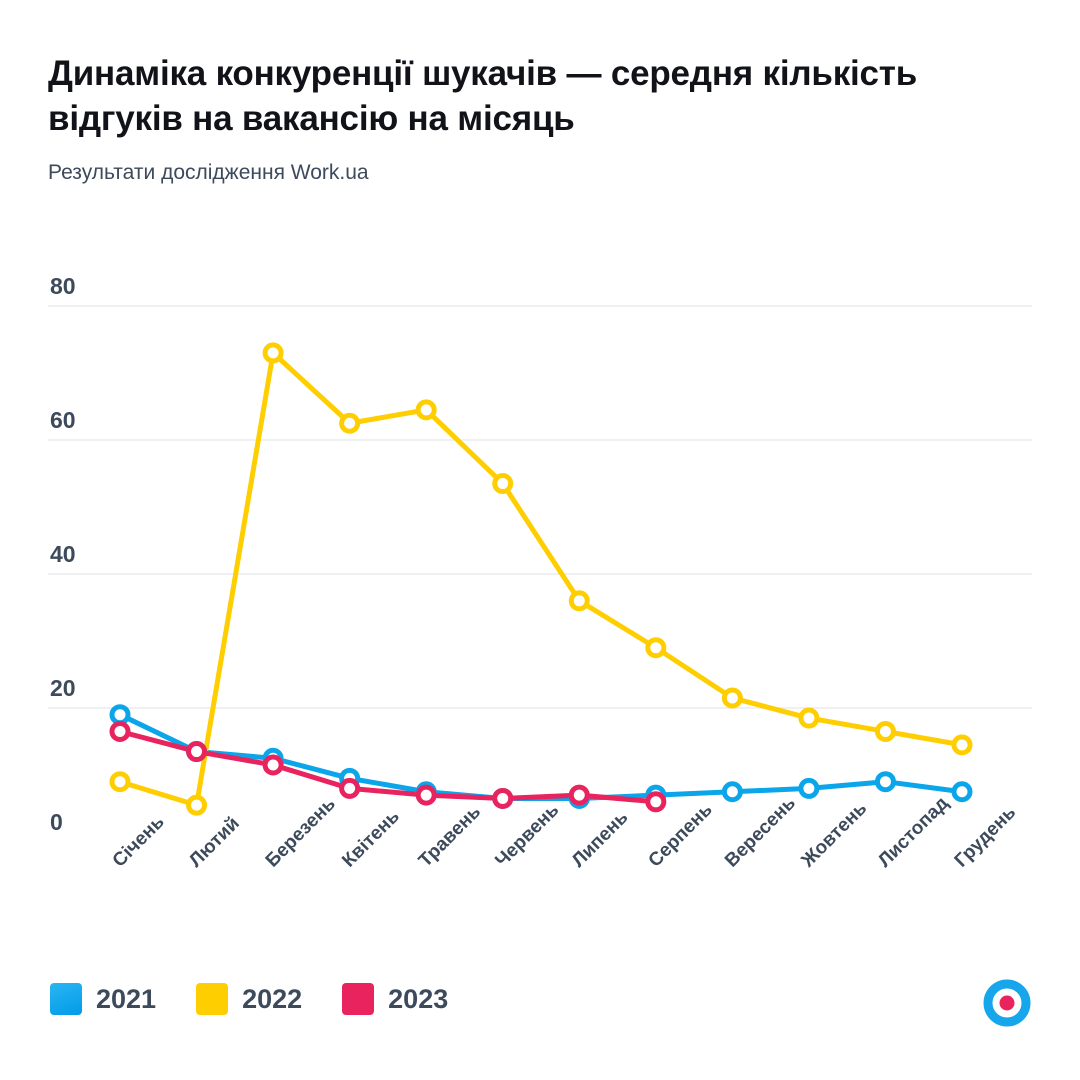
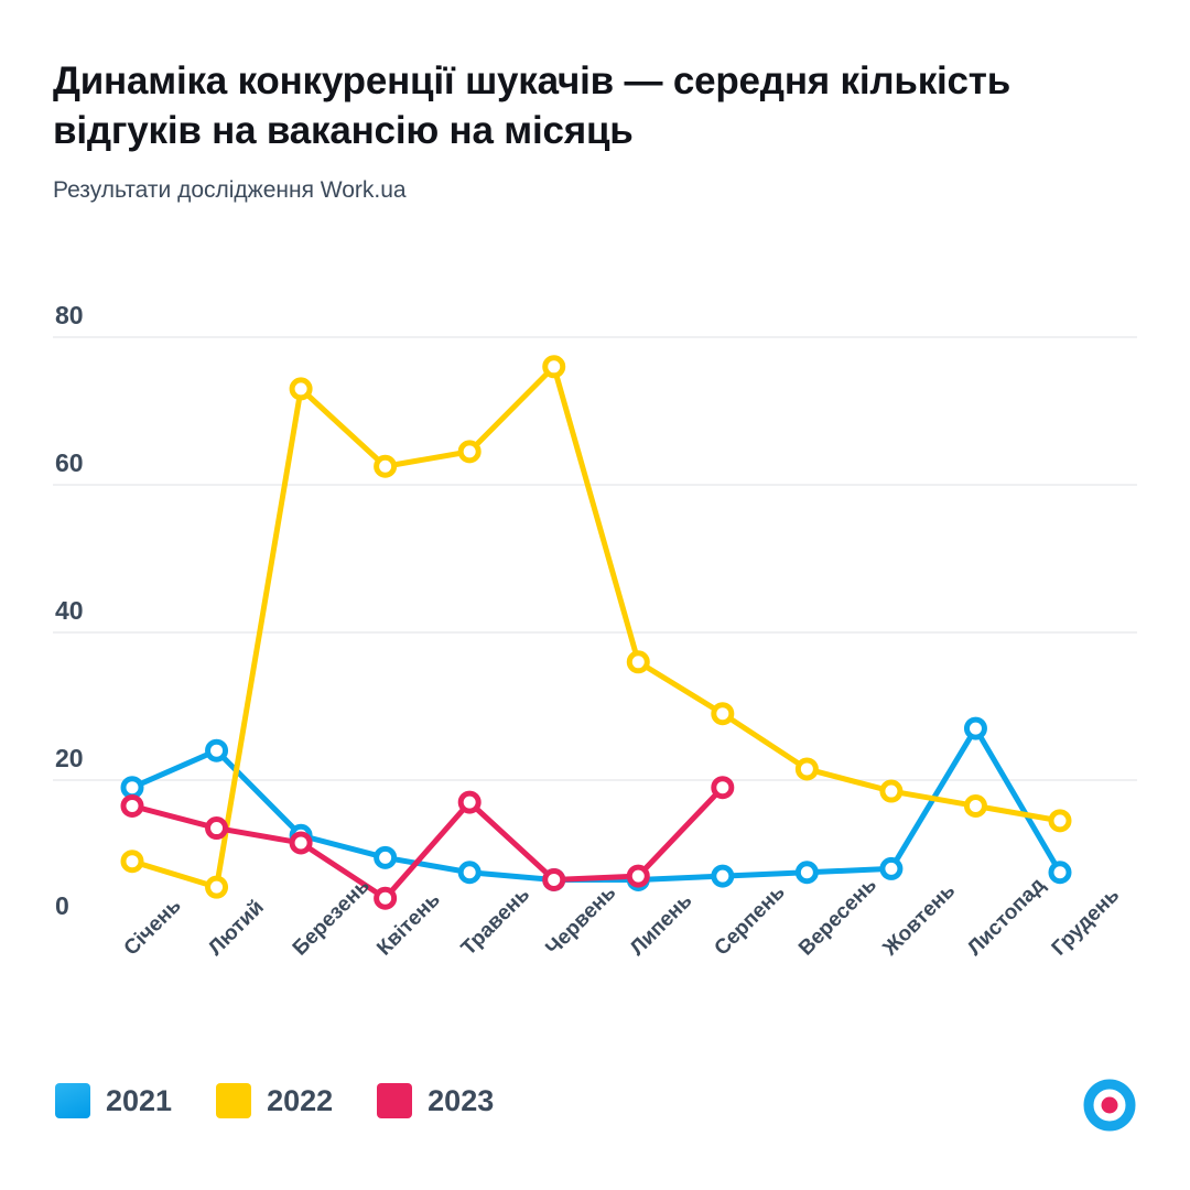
2021/Лютий: 14 -> 24
2023/Квітень: 8 -> 4
2023/Травень: 7 -> 17
2022/Червень: 54 -> 76
2023/Серпень: 6 -> 19
2021/Листопад: 9 -> 27
